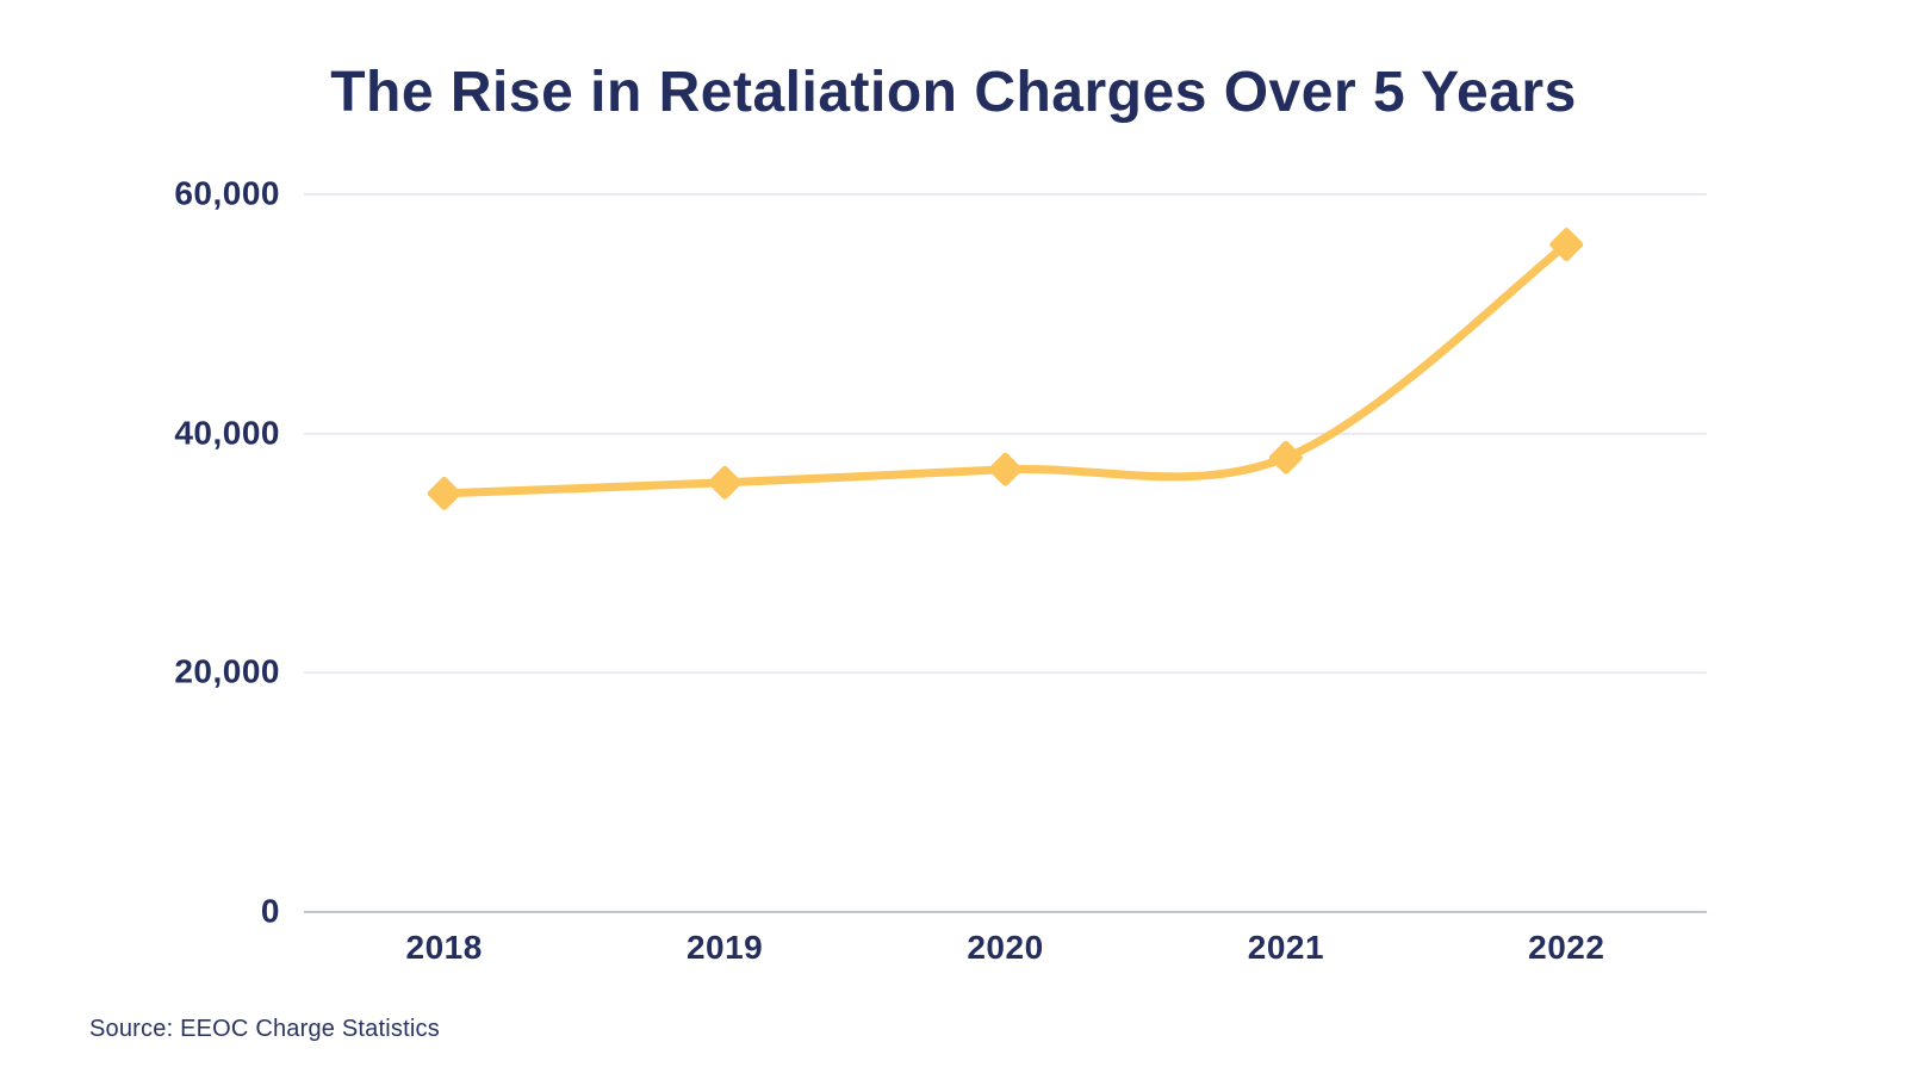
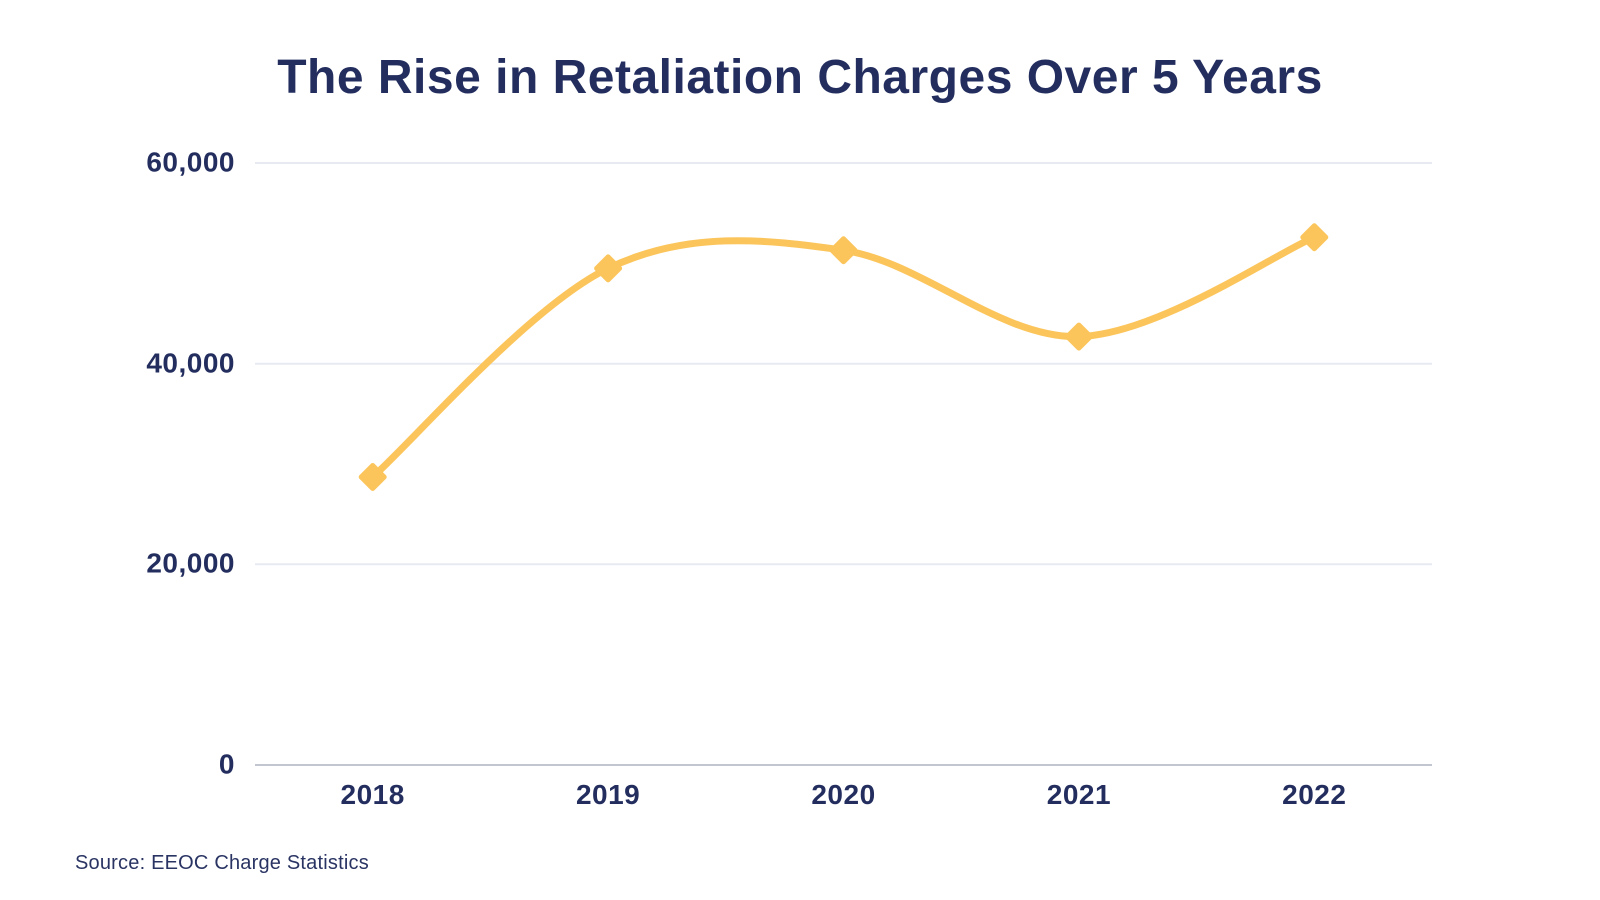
2018: 35000 -> 28700
2019: 35900 -> 49500
2020: 37000 -> 51300
2021: 38000 -> 42700
2022: 55800 -> 52600
